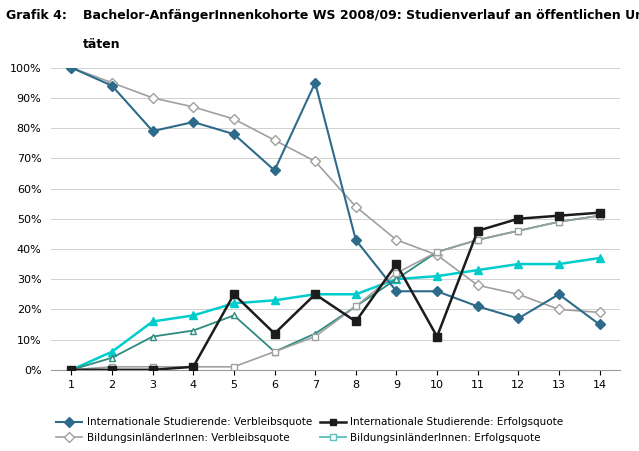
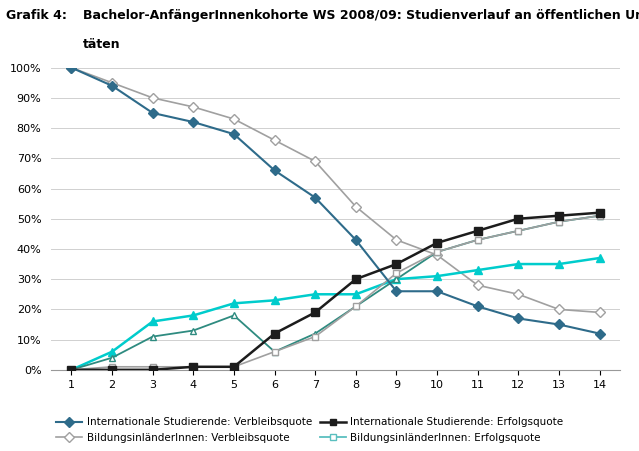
Internationale Studierende: Verbleibsquote/3: 79% -> 85%
Internationale Studierende: Erfolgsquote/5: 25% -> 1%
Internationale Studierende: Verbleibsquote/7: 95% -> 57%
Internationale Studierende: Erfolgsquote/7: 25% -> 19%
Internationale Studierende: Erfolgsquote/8: 16% -> 30%
Internationale Studierende: Erfolgsquote/10: 11% -> 42%
Internationale Studierende: Verbleibsquote/13: 25% -> 15%
Internationale Studierende: Verbleibsquote/14: 15% -> 12%
